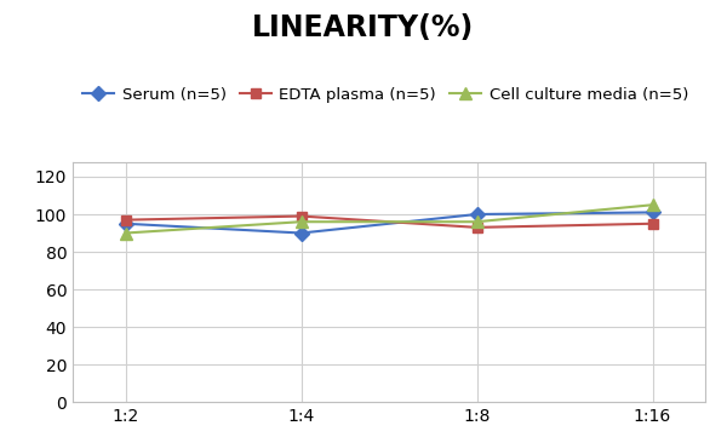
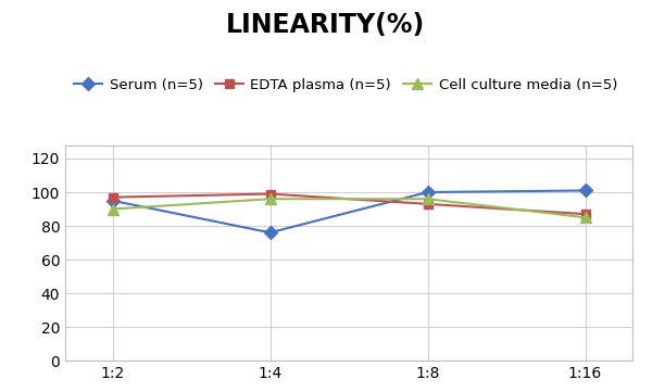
Serum (n=5)/1:4: 90 -> 76
EDTA plasma (n=5)/1:16: 95 -> 87
Cell culture media (n=5)/1:16: 105 -> 85
